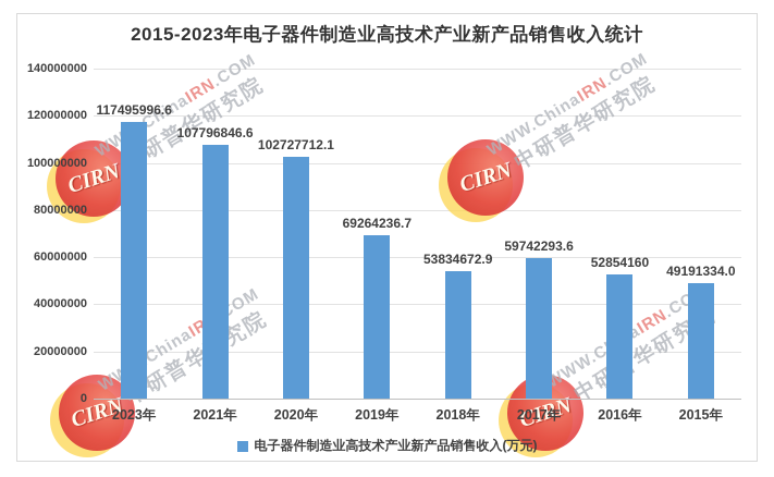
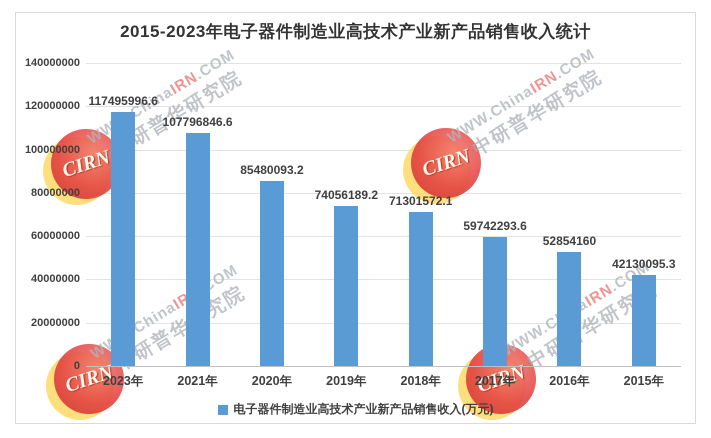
2020年: 102727712.1 -> 85480093.2
2019年: 69264236.7 -> 74056189.2
2018年: 53834672.9 -> 71301572.1
2015年: 49191334.0 -> 42130095.3
